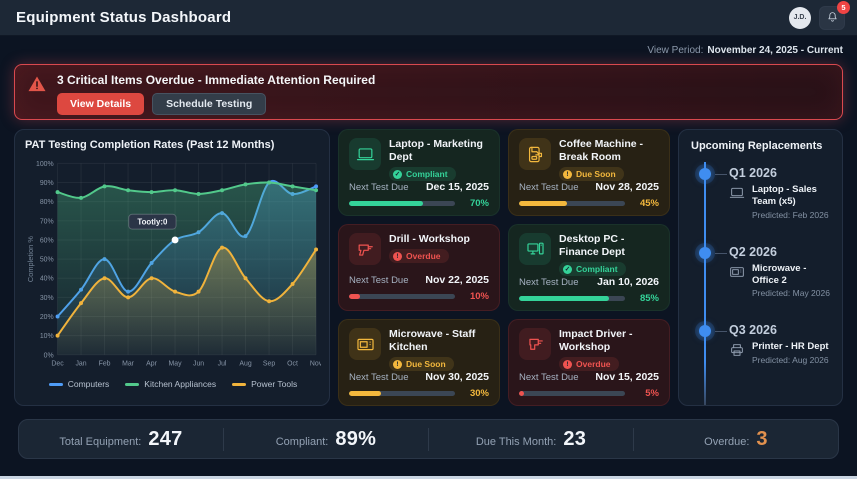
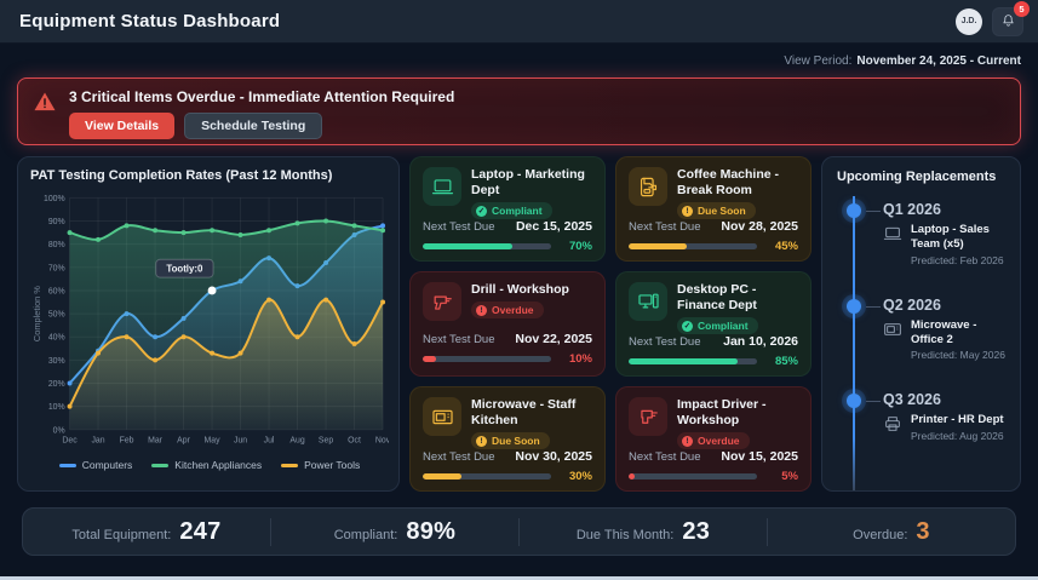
Power Tools/Jan: 27% -> 33%
Computers/Mar: 33% -> 40%
Computers/Sep: 90% -> 72%
Power Tools/Sep: 28% -> 56%
